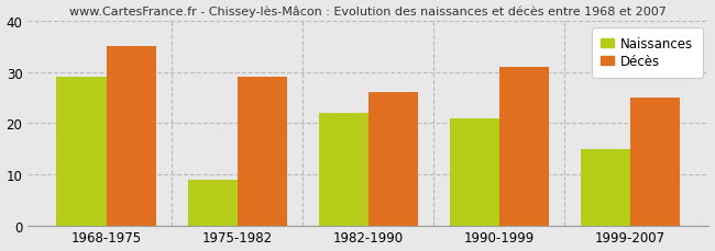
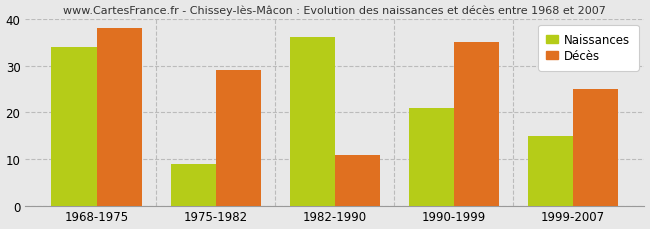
Naissances/1968-1975: 29 -> 34
Décès/1968-1975: 35 -> 38
Naissances/1982-1990: 22 -> 36
Décès/1982-1990: 26 -> 11
Décès/1990-1999: 31 -> 35
